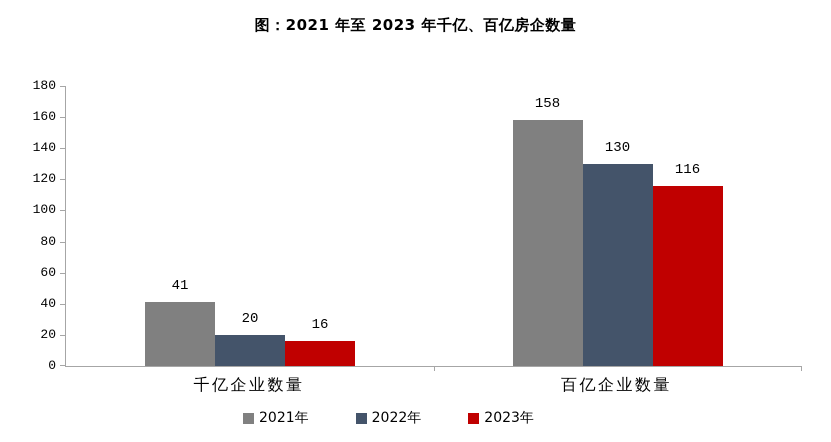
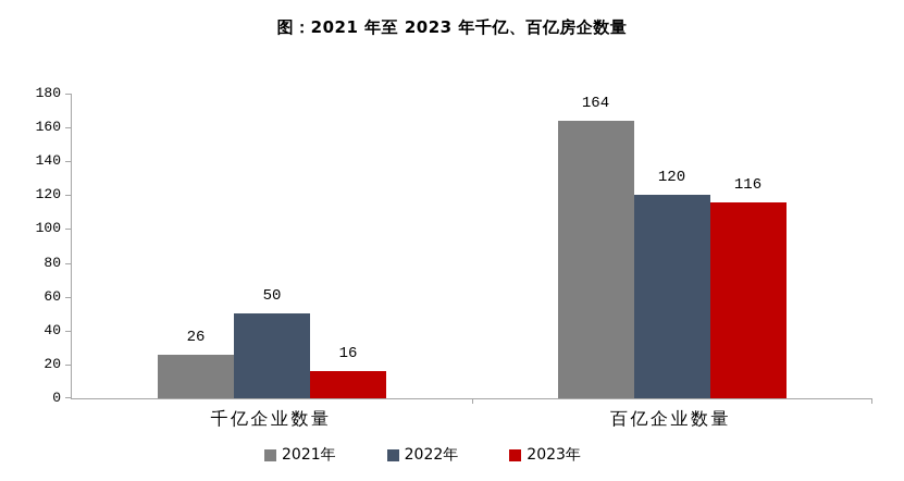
2021年/千亿企业数量: 41 -> 26
2022年/千亿企业数量: 20 -> 50
2021年/百亿企业数量: 158 -> 164
2022年/百亿企业数量: 130 -> 120
